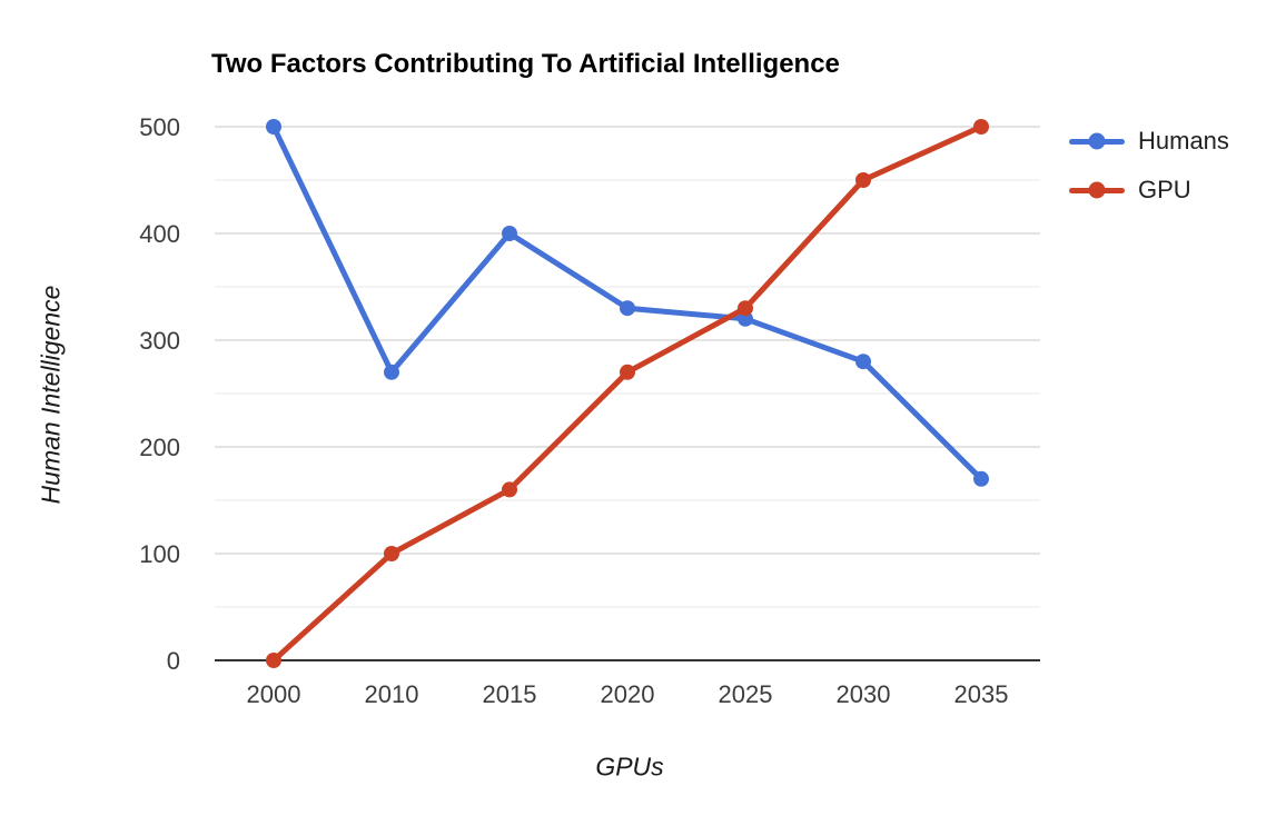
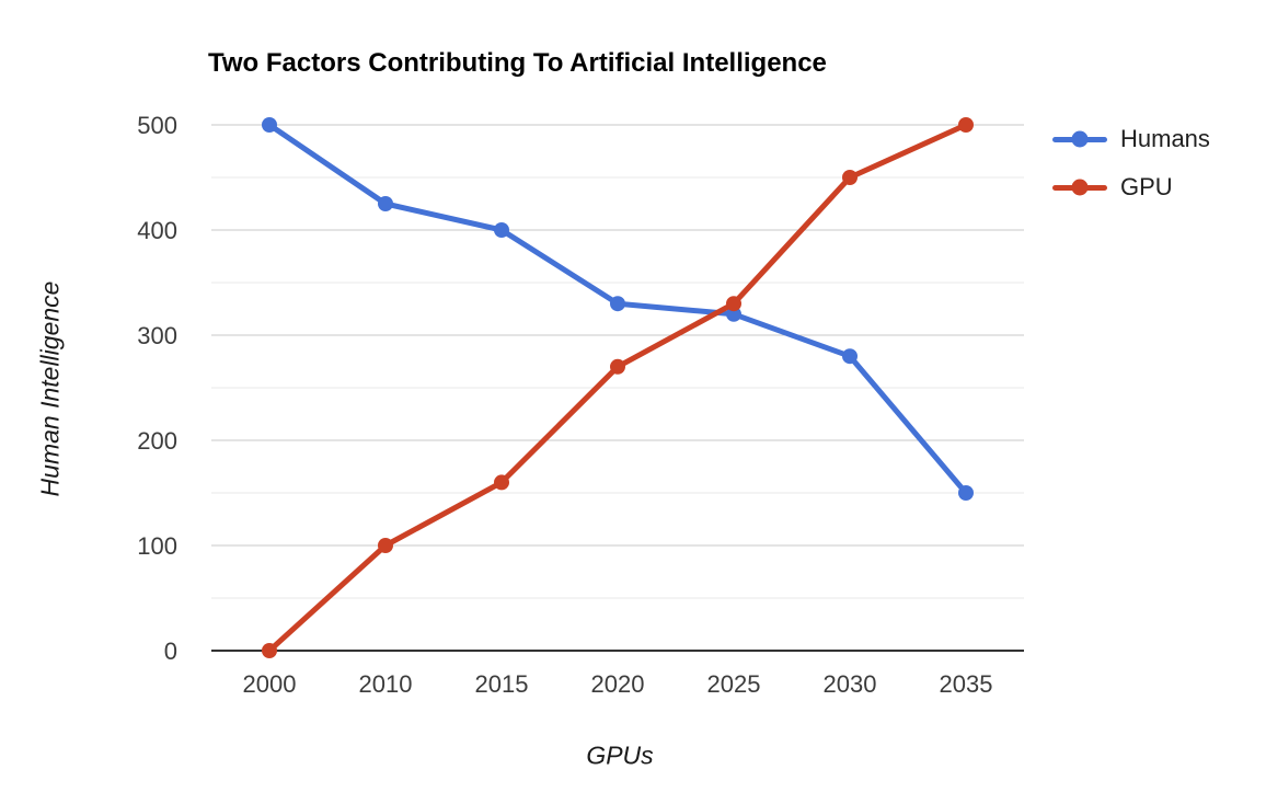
Humans/2010: 270 -> 420
Humans/2035: 170 -> 150
